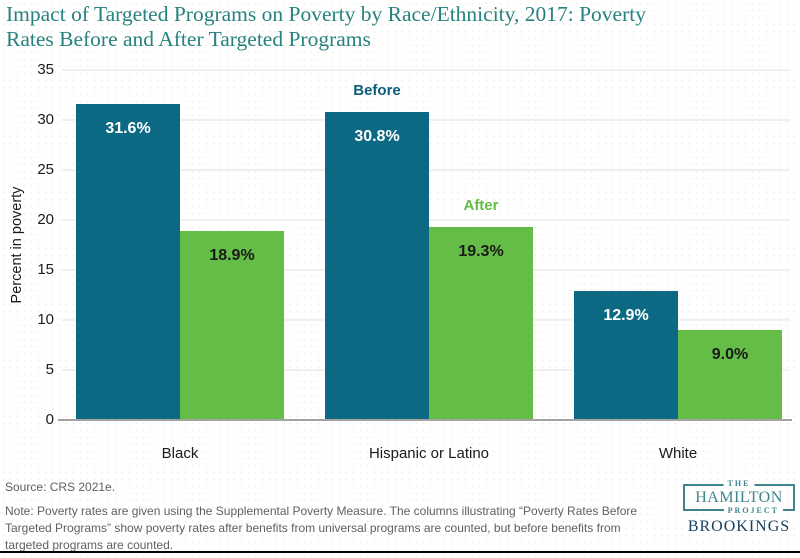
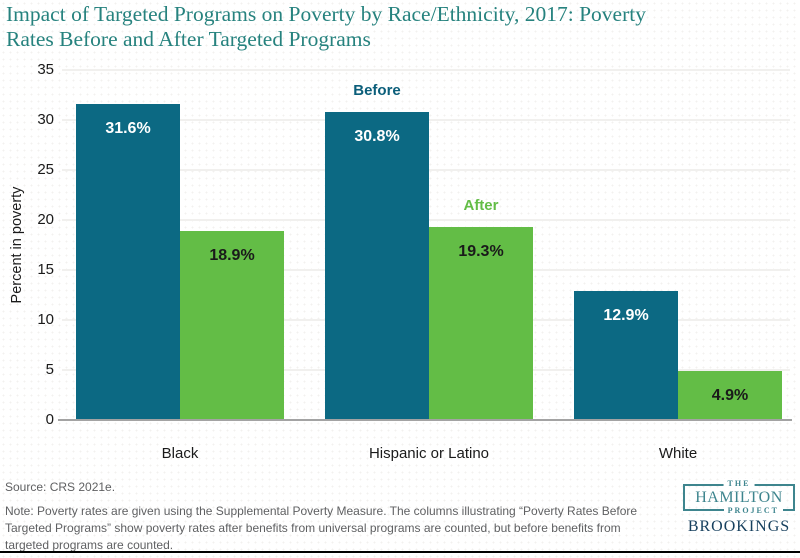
After/White: 9.0% -> 4.9%
